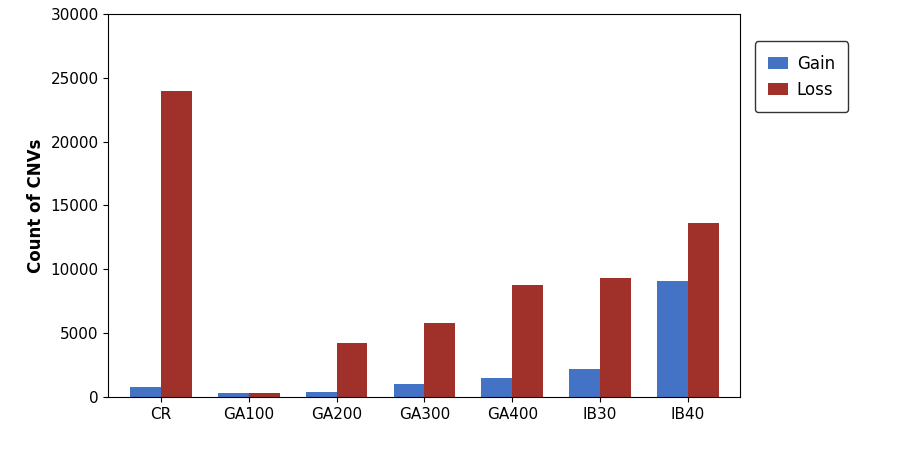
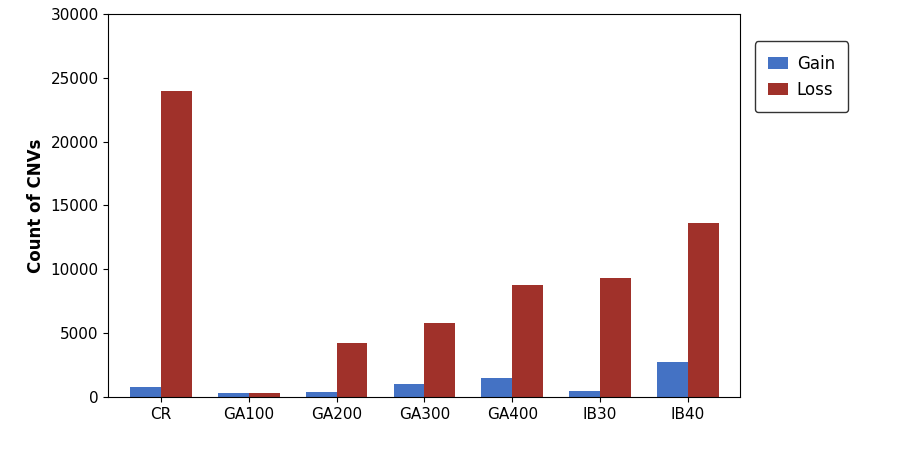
Gain/IB30: 2200 -> 500
Gain/IB40: 9100 -> 2700
